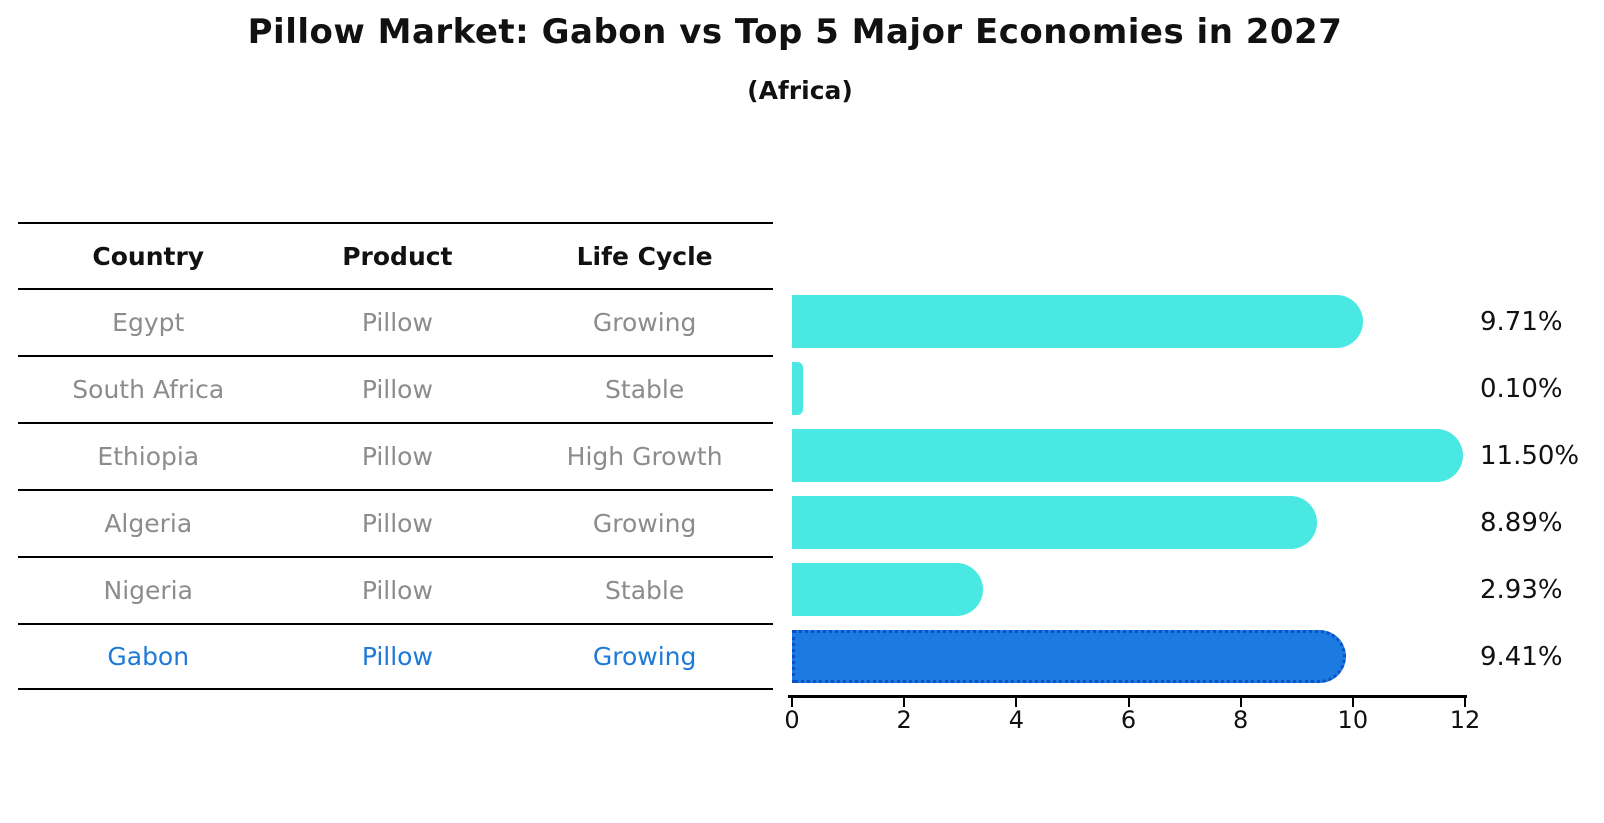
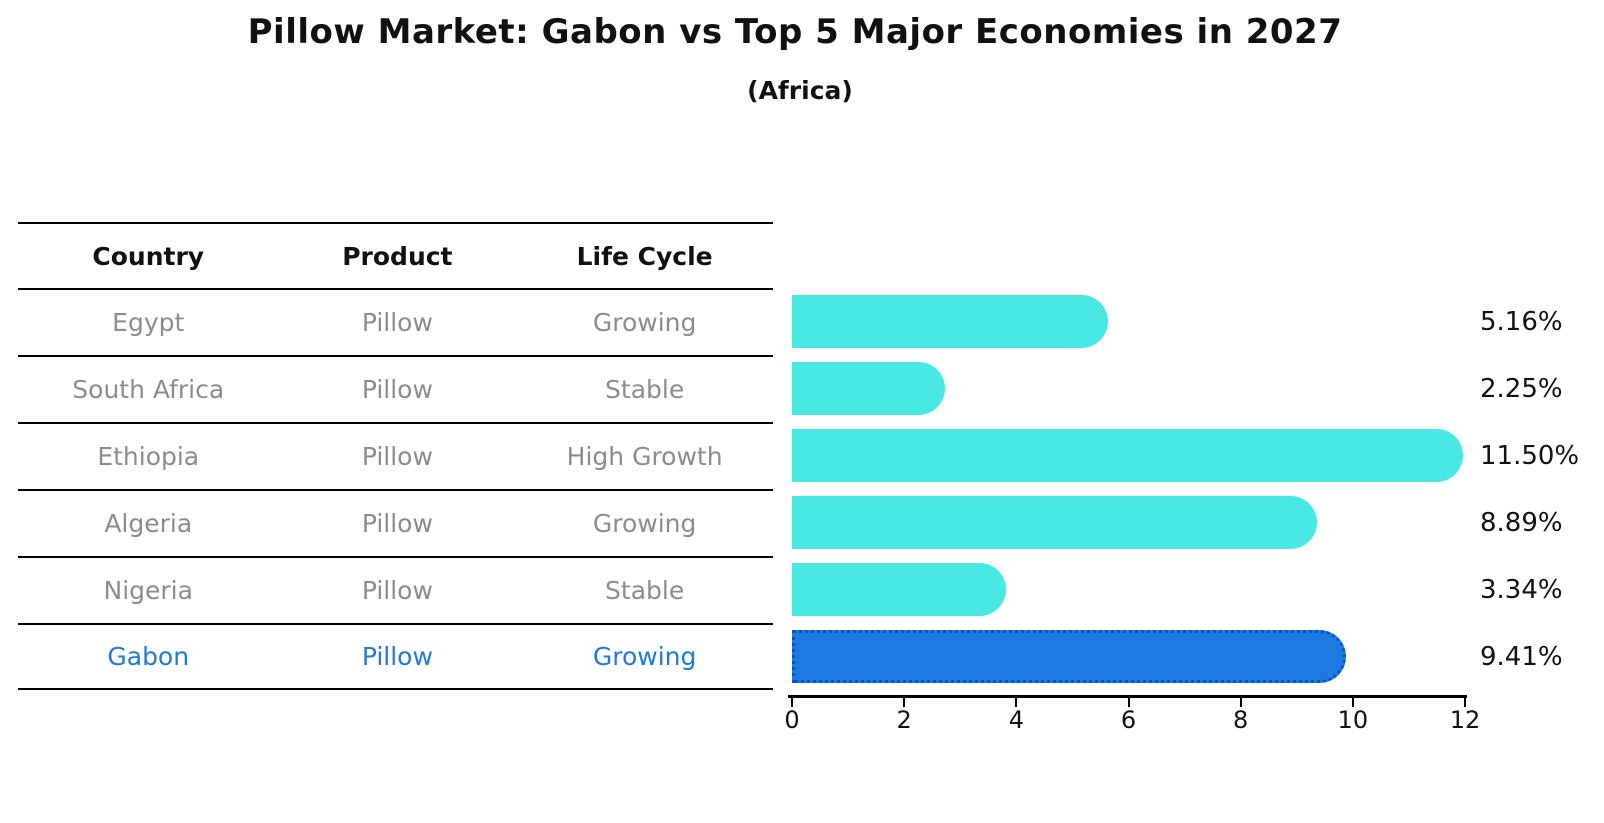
Egypt: 9.71% -> 5.16%
South Africa: 0.10% -> 2.25%
Nigeria: 2.93% -> 3.34%
